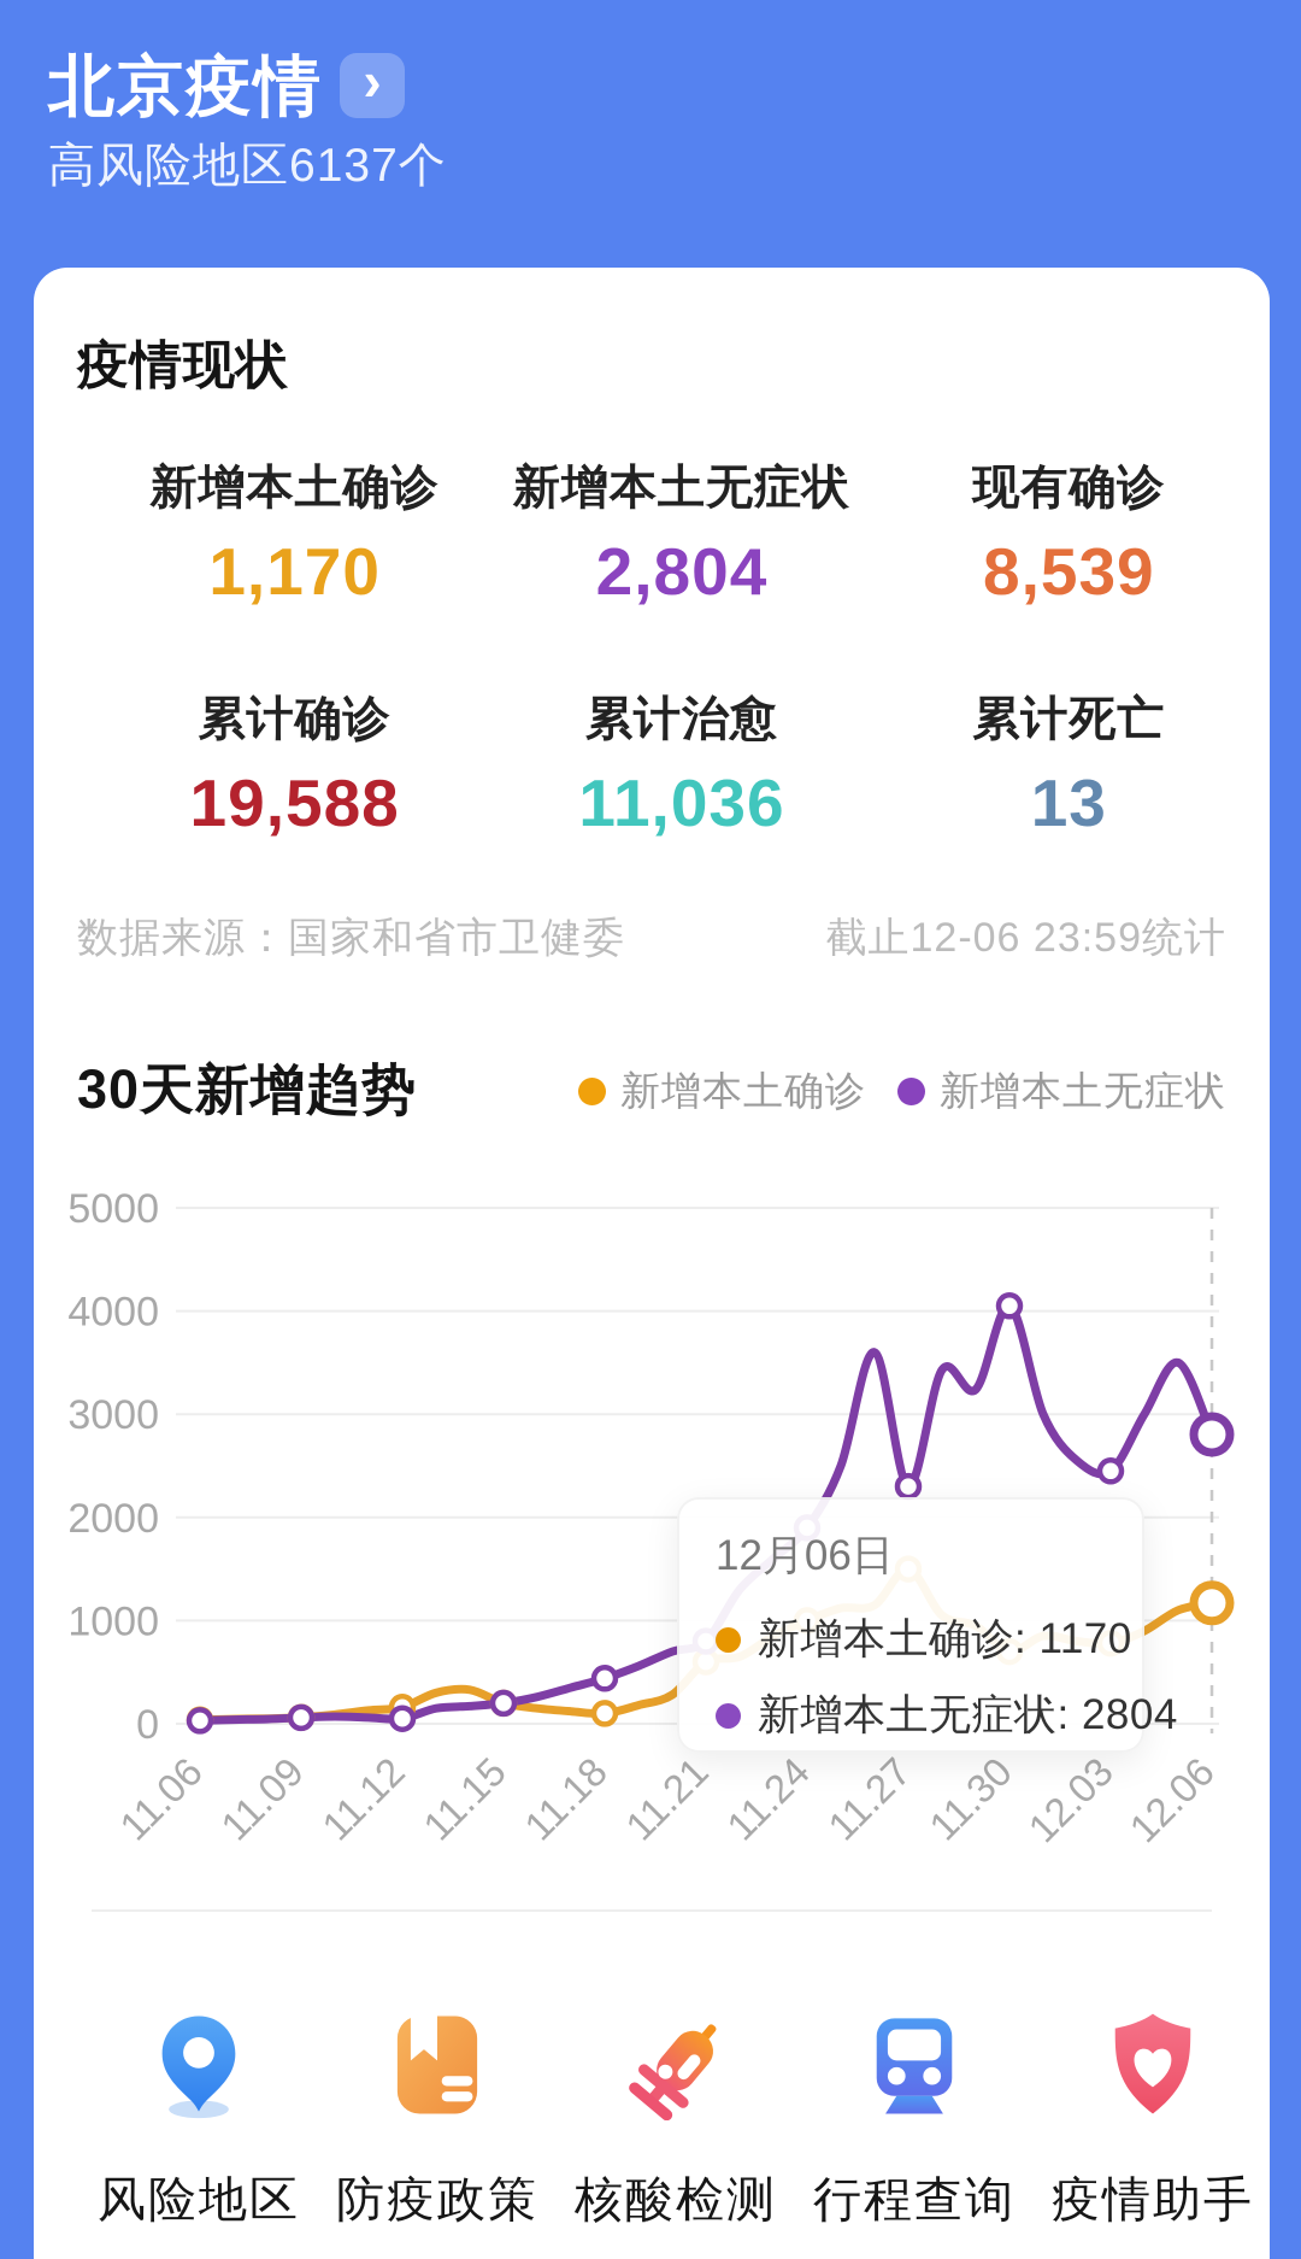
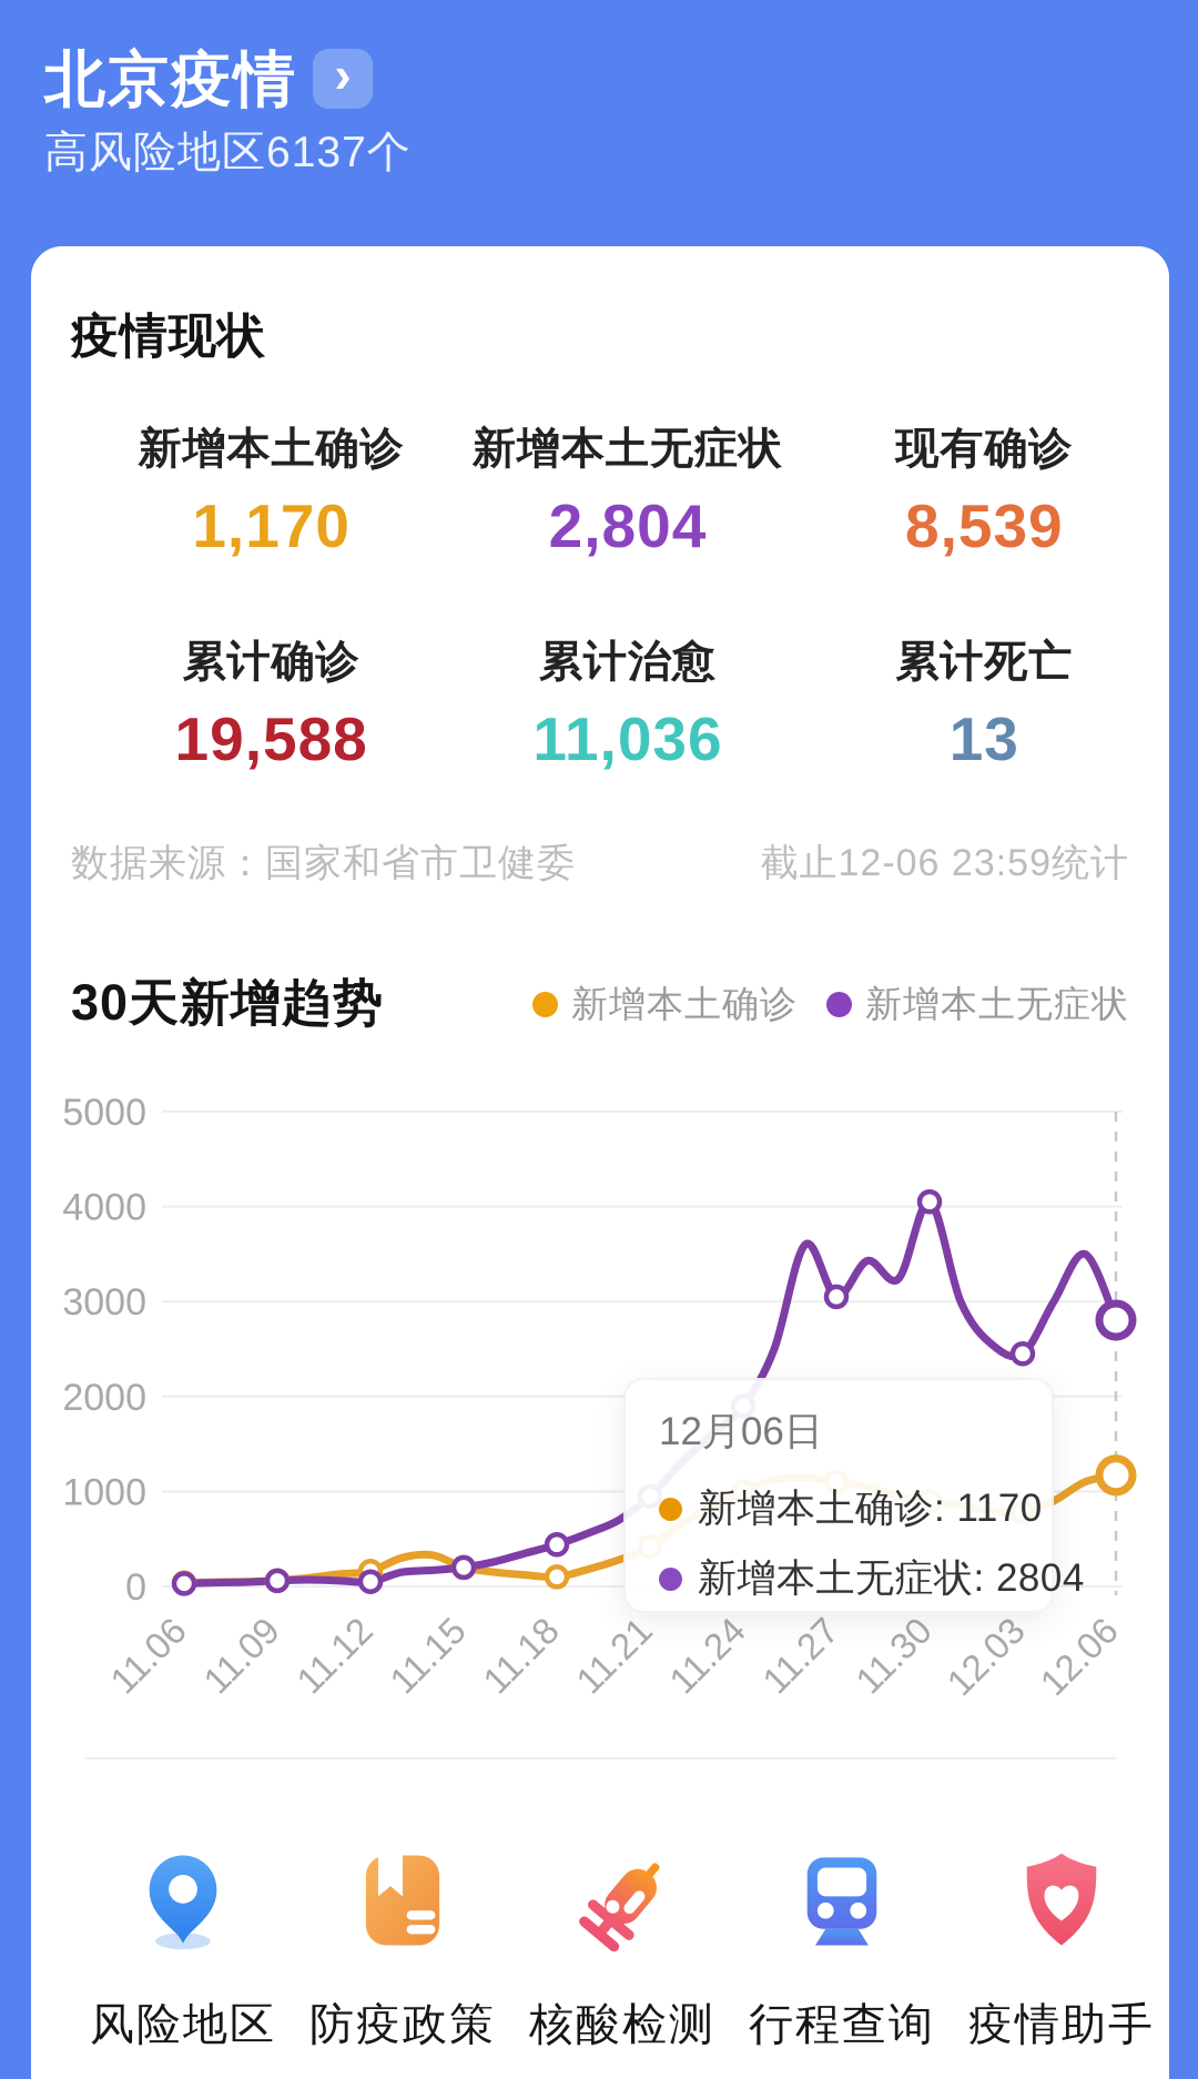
新增本土确诊/11.21: 600 -> 400
新增本土无症状/11.21: 800 -> 1000
新增本土确诊/11.27: 1500 -> 1100
新增本土无症状/11.27: 2300 -> 3000
新增本土确诊/11.30: 700 -> 900
